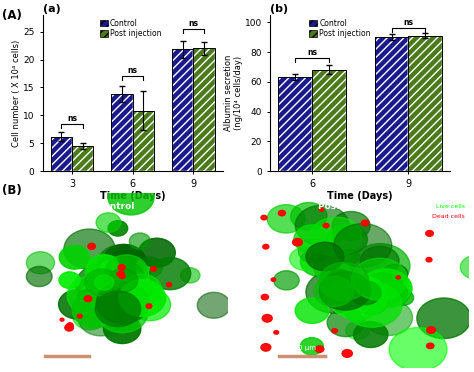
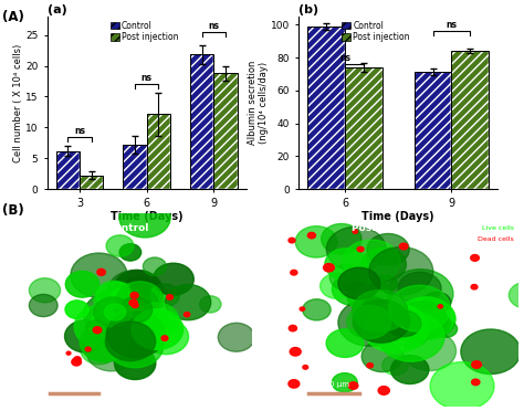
(a)/Post injection/3: 4.5 -> 2.2
(a)/Control/6: 13.8 -> 7.2
(a)/Post injection/6: 10.8 -> 12.2
(a)/Post injection/9: 22.0 -> 18.8
(b)/Control/6: 63 -> 99
(b)/Post injection/6: 68 -> 74
(b)/Control/9: 90 -> 71
(b)/Post injection/9: 91 -> 84
